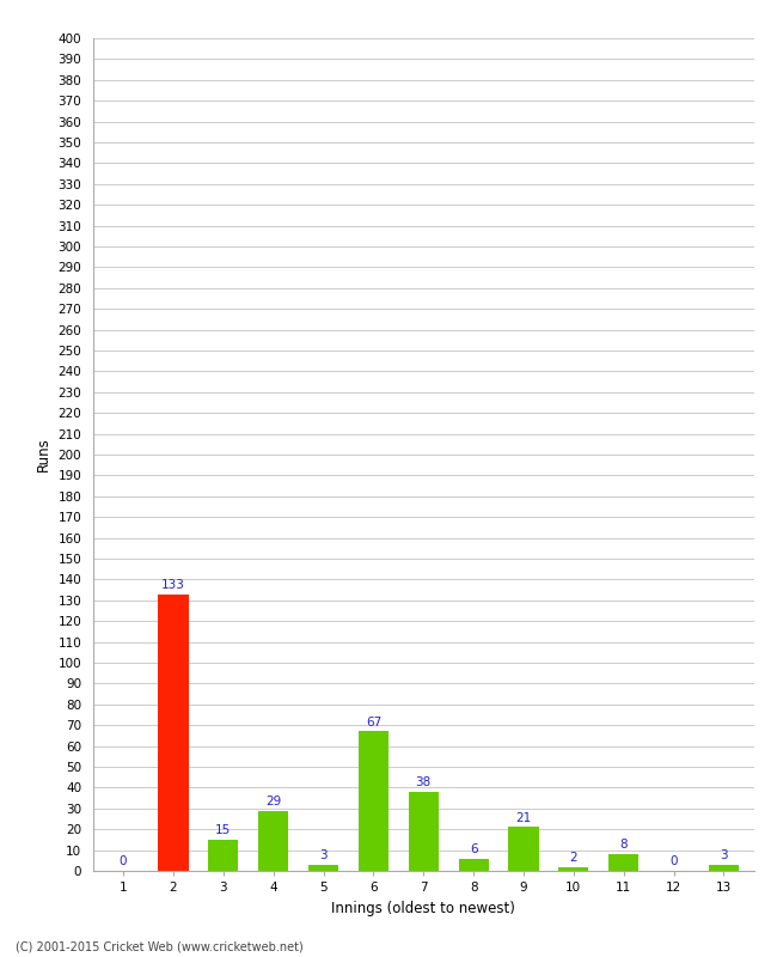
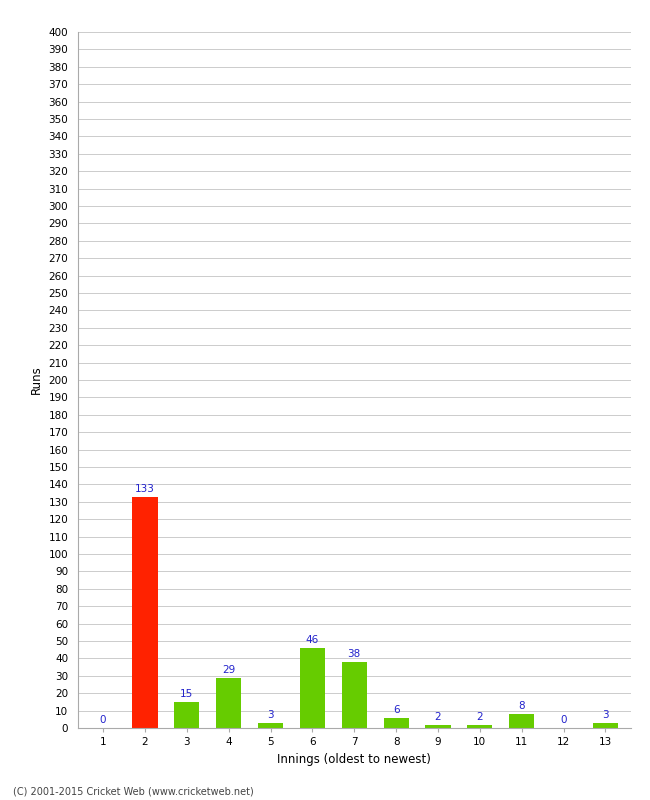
6: 67 -> 46
9: 21 -> 2
